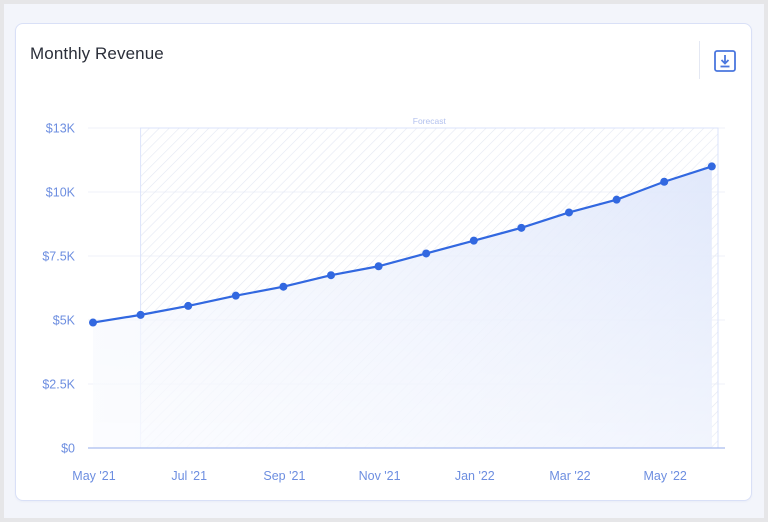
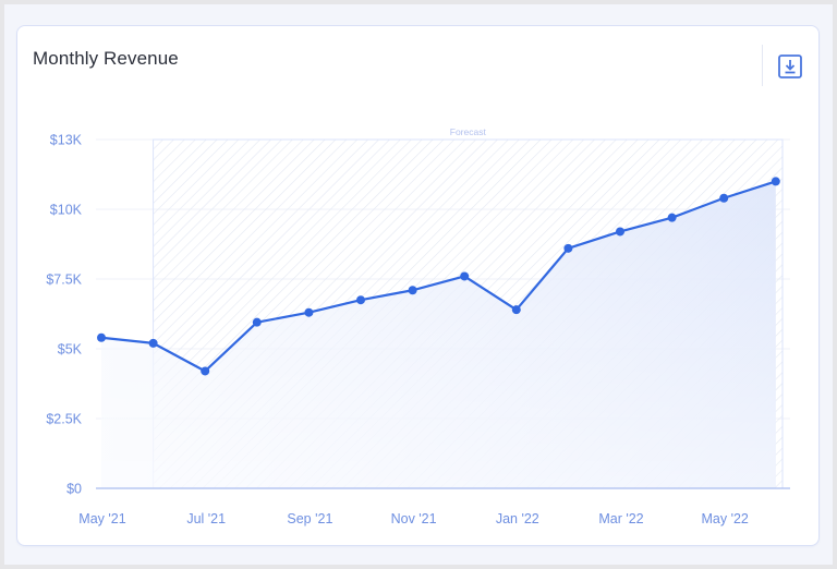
May '21: $4.9K -> $5.4K
Jul '21: $5.6K -> $4.2K
Jan '22: $8.1K -> $6.4K
